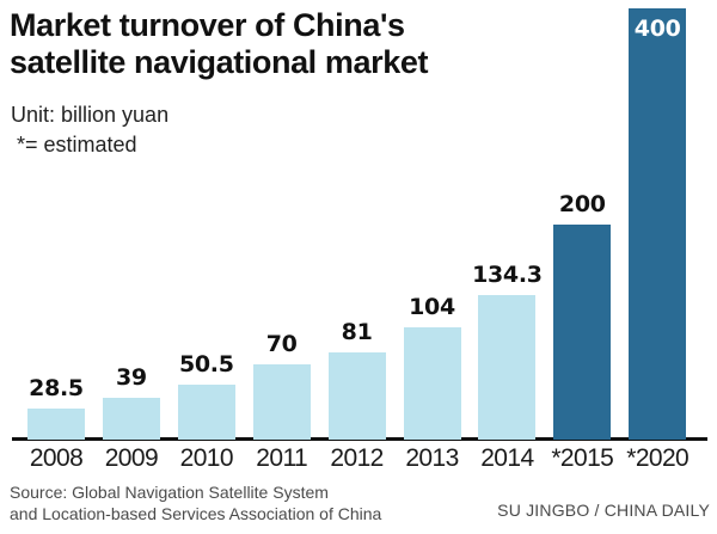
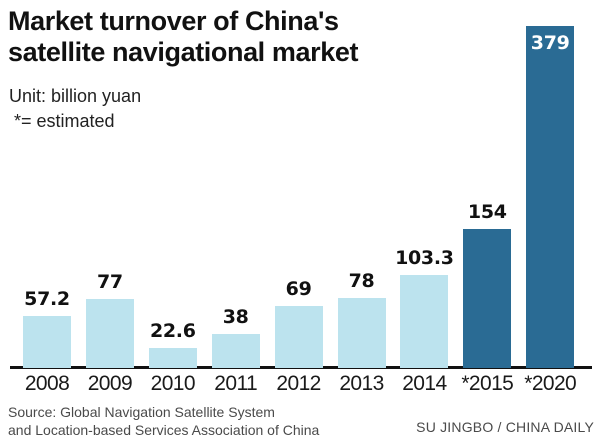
2008: 28.5 -> 57.2
2009: 39 -> 77
2010: 50.5 -> 22.6
2011: 70 -> 38
2012: 81 -> 69
2013: 104 -> 78
2014: 134.3 -> 103.3
*2015: 200 -> 154
*2020: 400 -> 379
